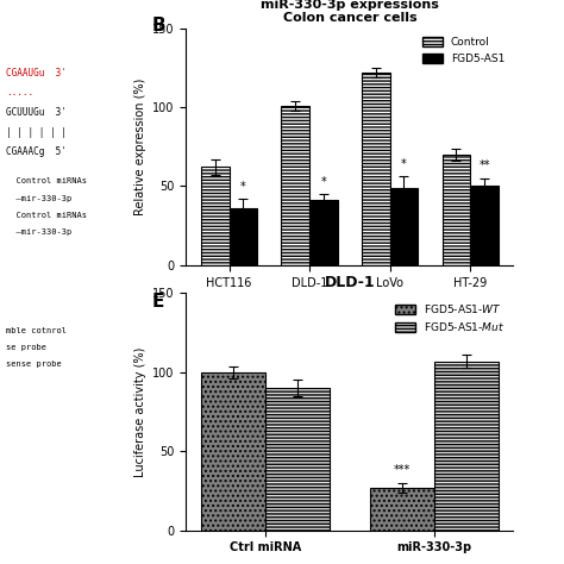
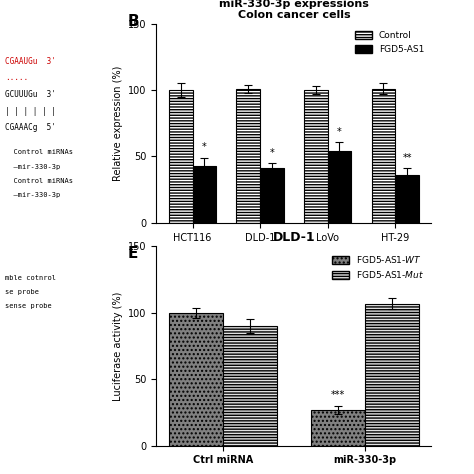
Control/HCT116: 62 -> 100
FGD5-AS1/HCT116: 36 -> 43
Control/LoVo: 122 -> 100
FGD5-AS1/LoVo: 49 -> 54
Control/HT-29: 70 -> 101
FGD5-AS1/HT-29: 50 -> 36
